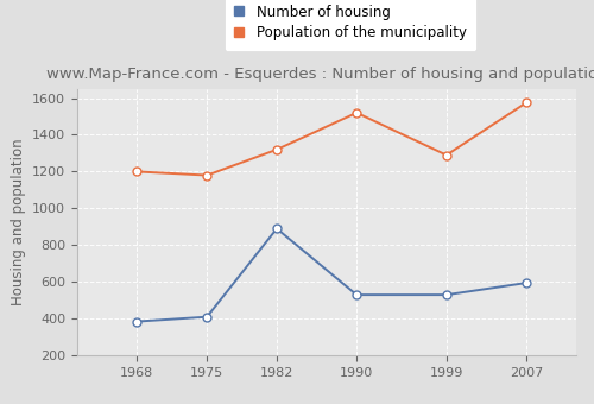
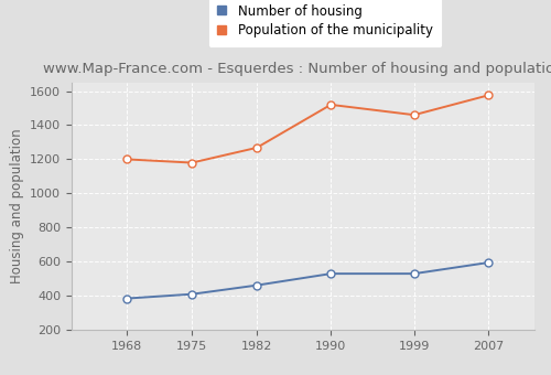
Number of housing/1982: 890 -> 460
Population of the municipality/1982: 1320 -> 1270
Population of the municipality/1999: 1290 -> 1460
